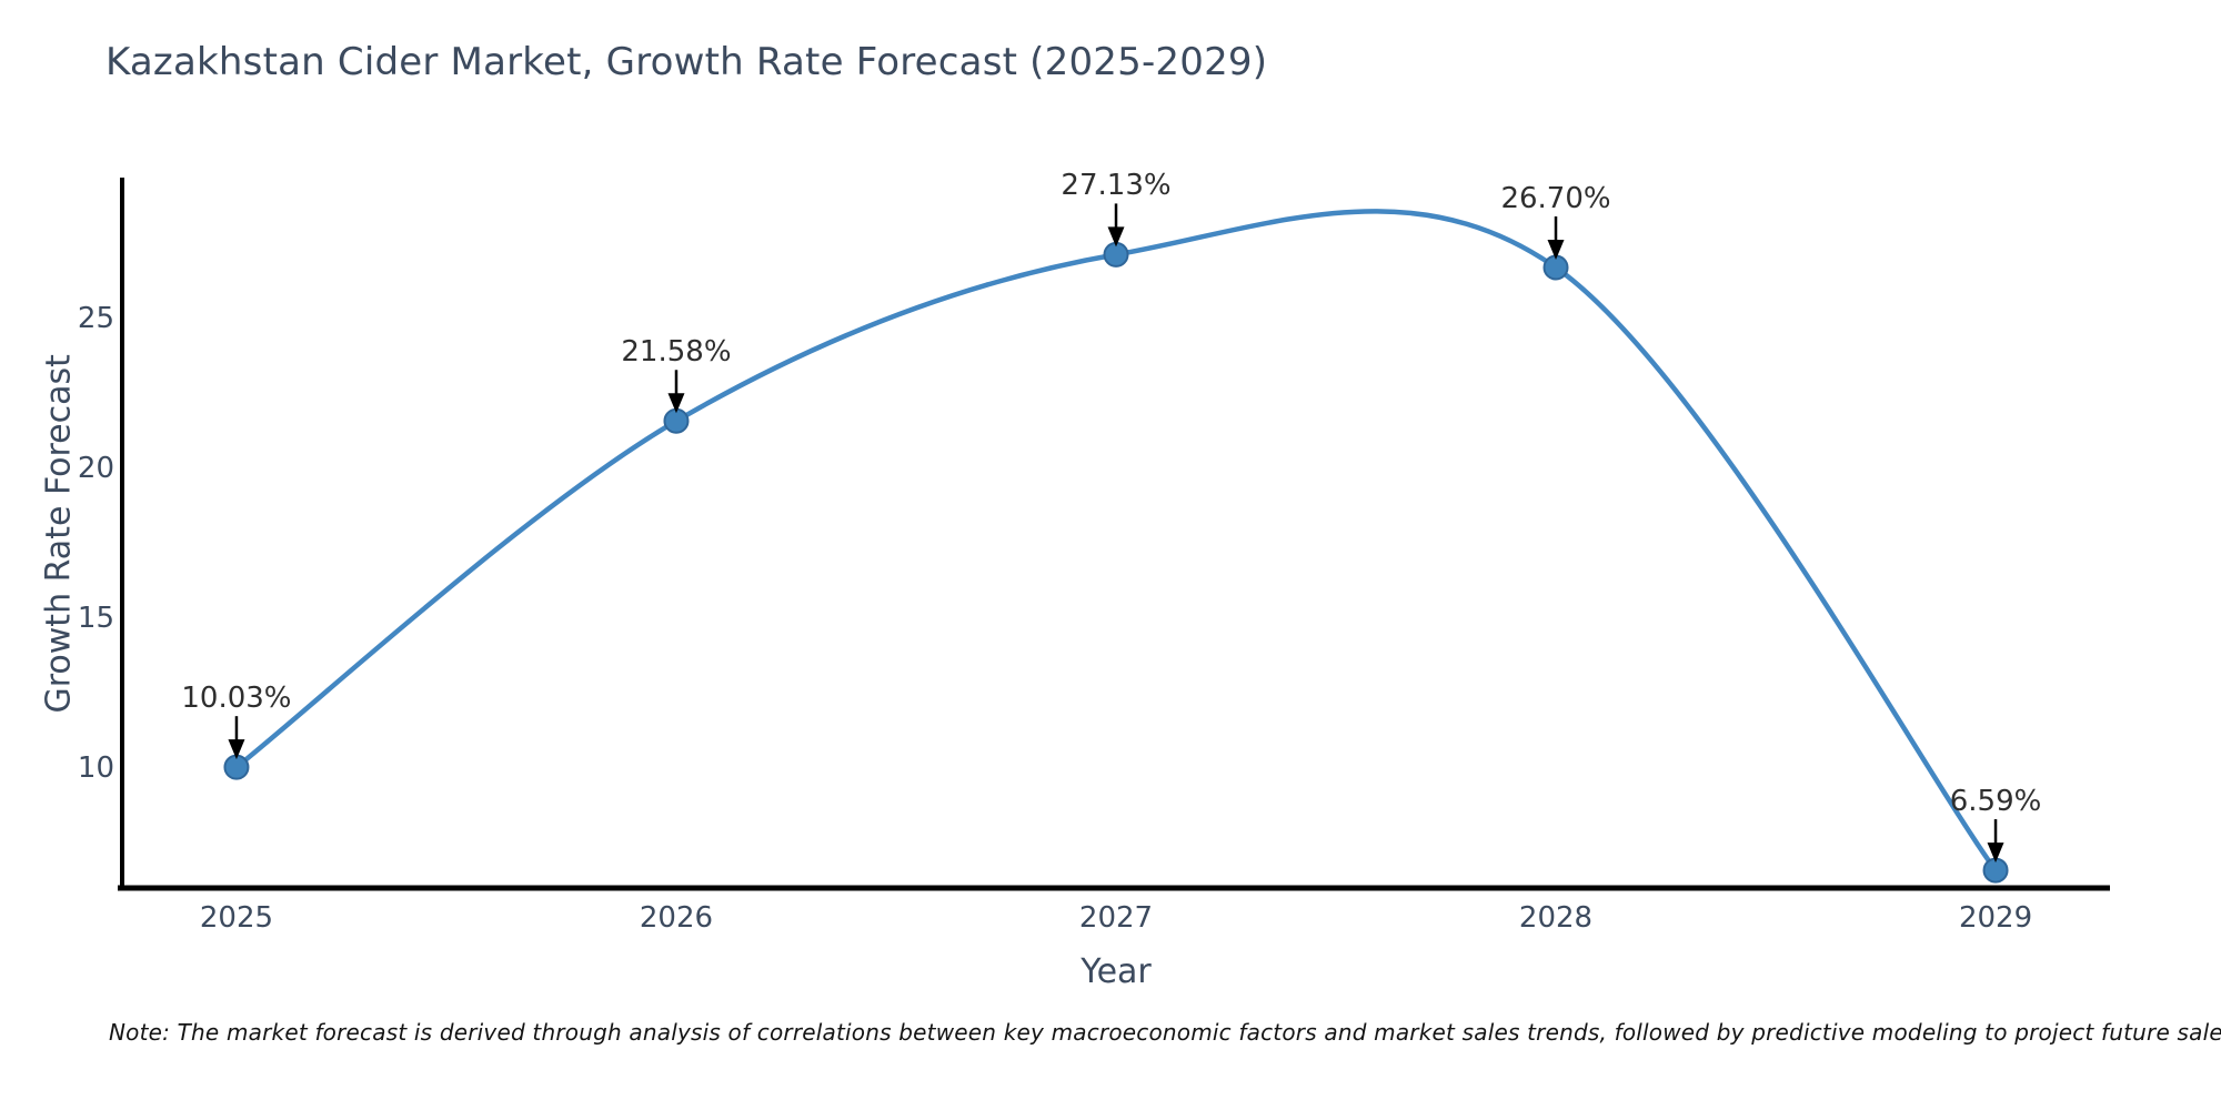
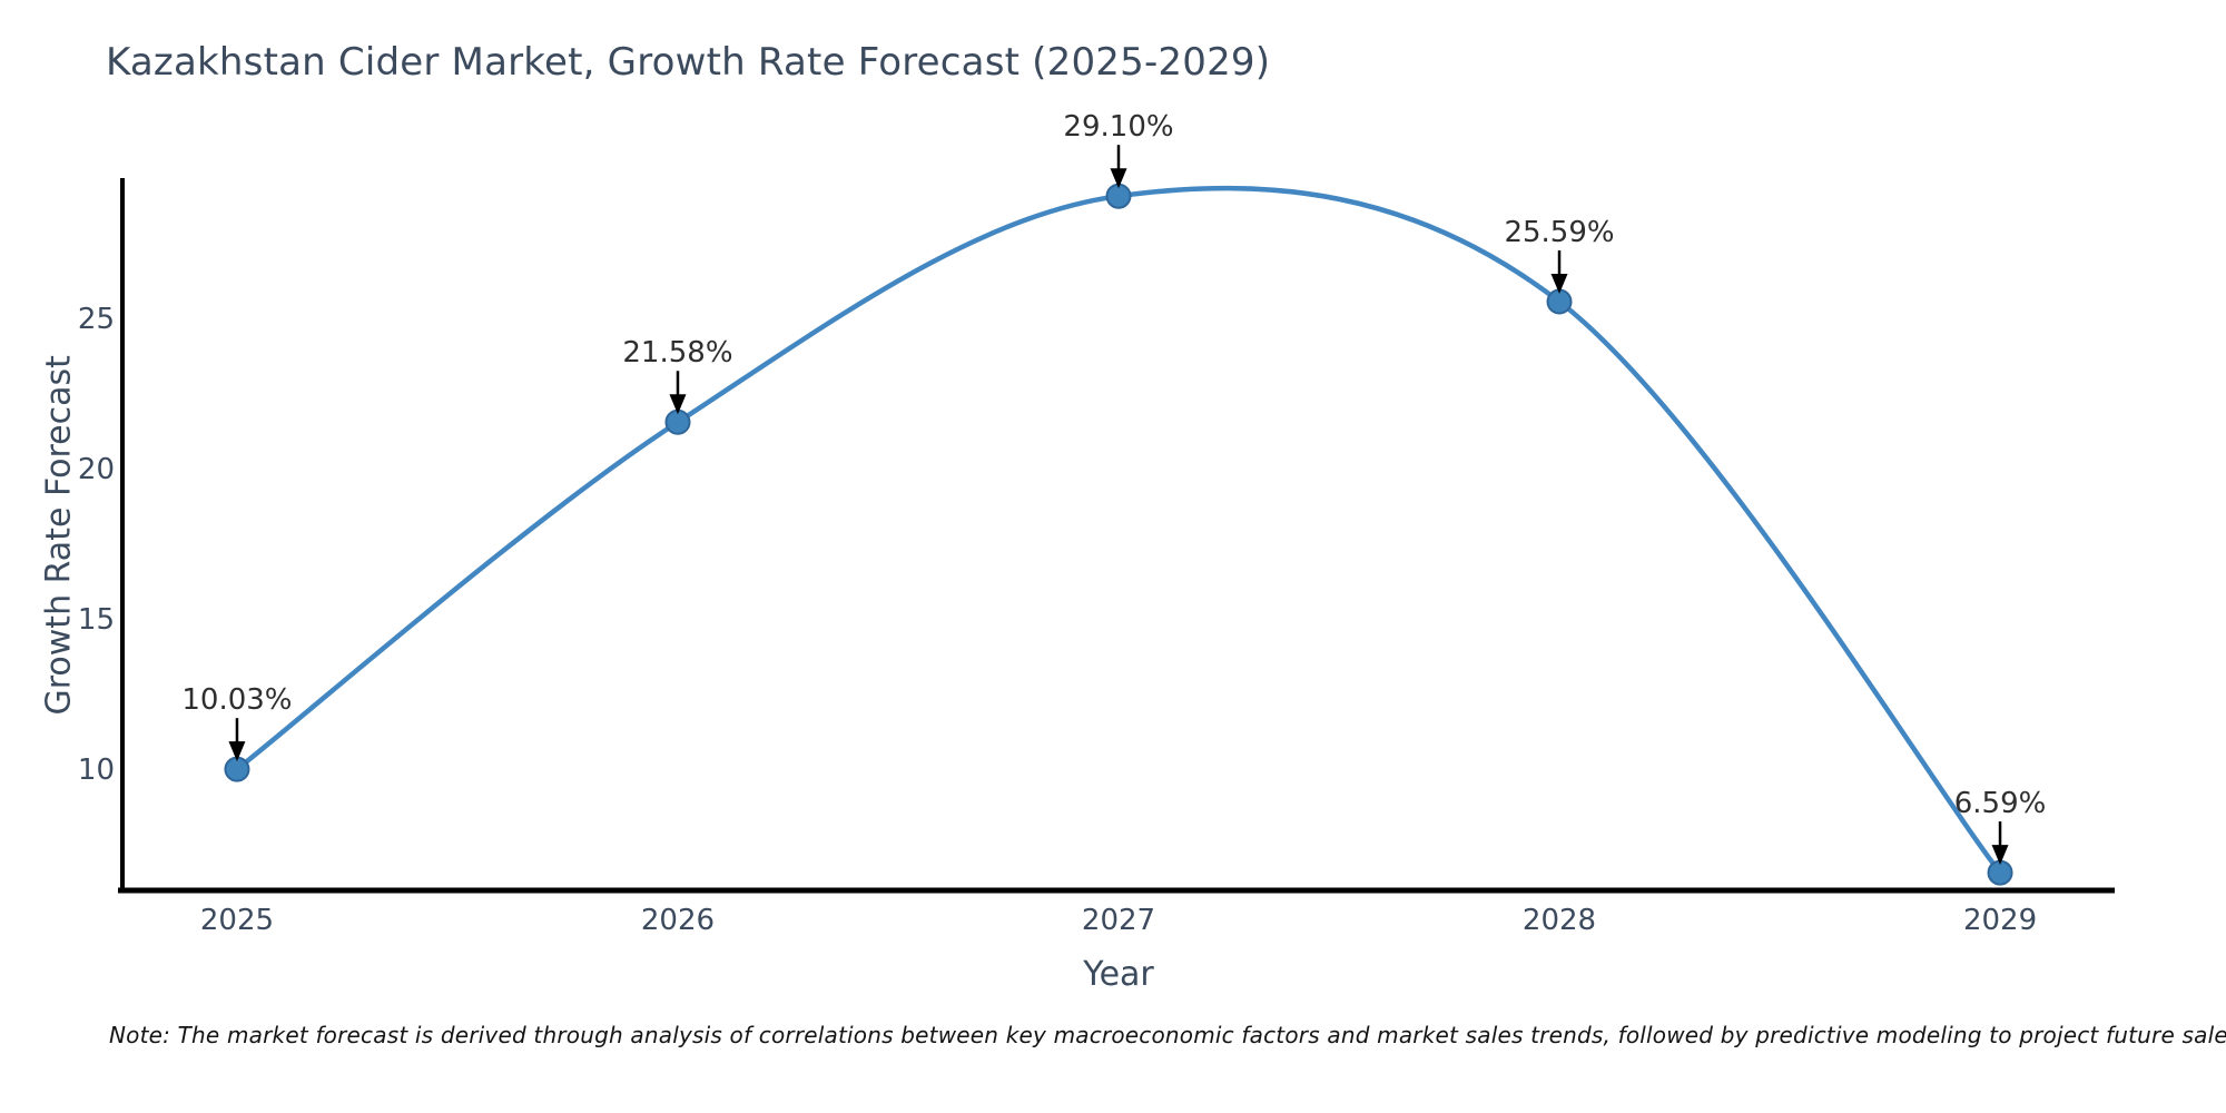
2027: 27.13% -> 29.10%
2028: 26.70% -> 25.59%
